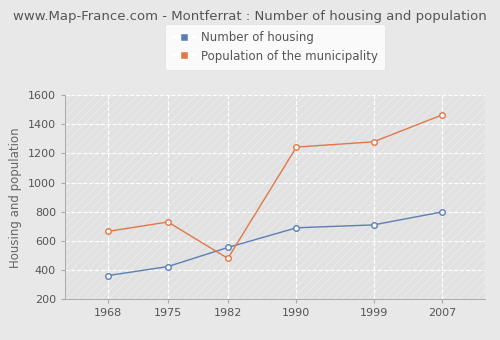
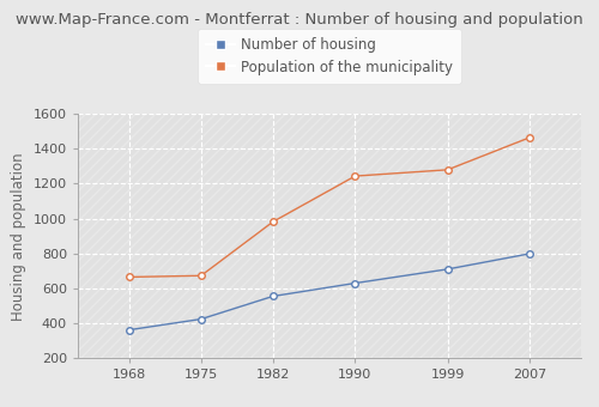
Population of the municipality/1975: 730 -> 670
Population of the municipality/1982: 480 -> 980
Number of housing/1990: 690 -> 630
